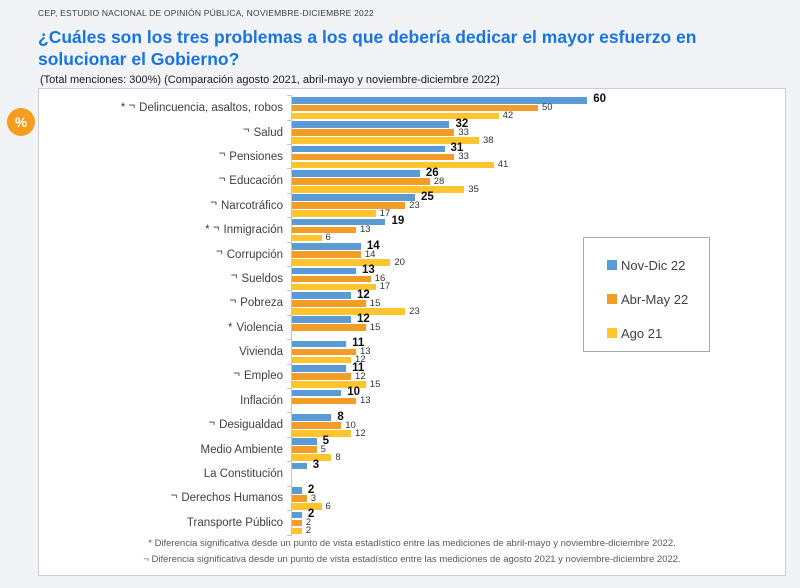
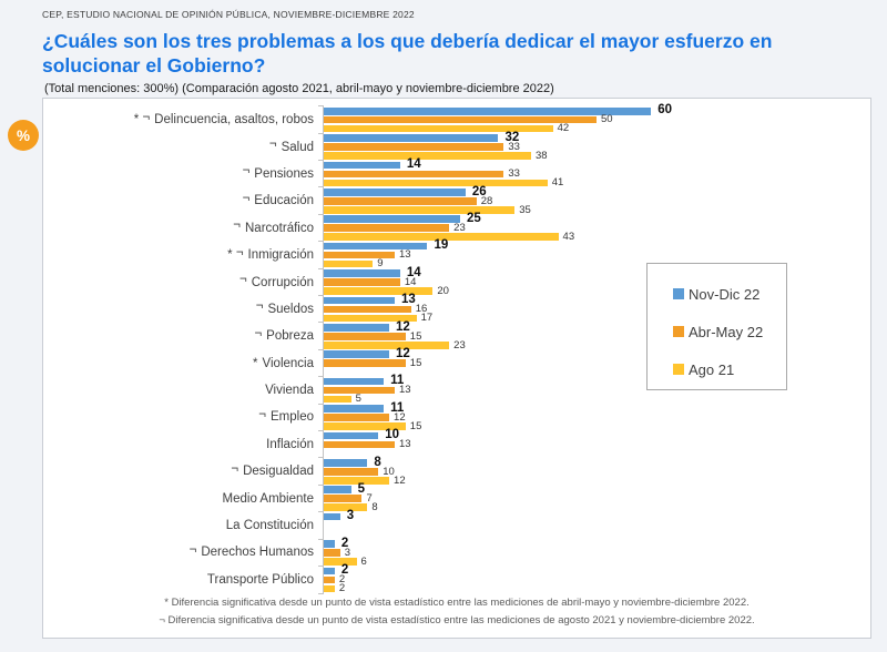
Nov-Dic 22/Pensiones: 31 -> 14
Ago 21/Narcotráfico: 17 -> 43
Ago 21/Inmigración: 6 -> 9
Ago 21/Vivienda: 12 -> 5
Abr-May 22/Medio Ambiente: 5 -> 7
